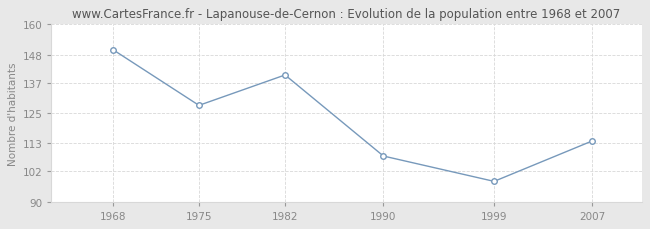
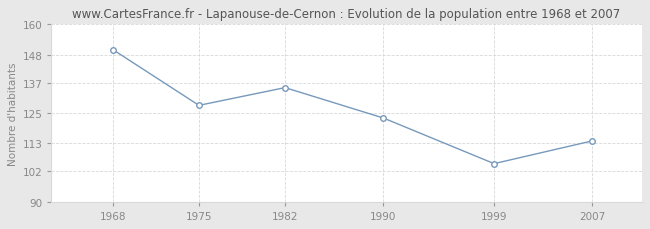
1982: 140 -> 135
1990: 108 -> 123
1999: 98 -> 105
